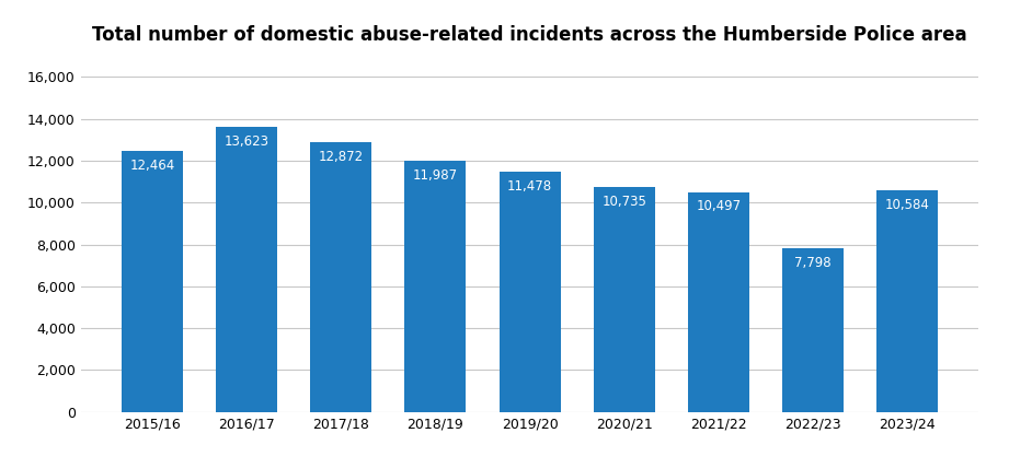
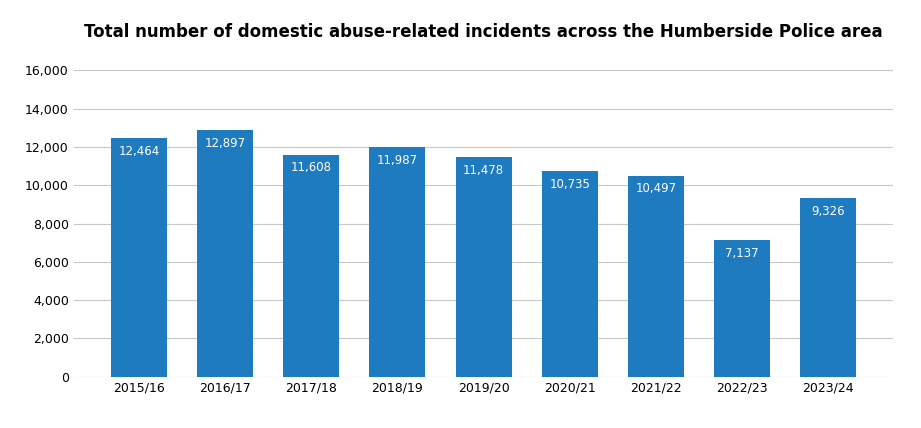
2016/17: 13,623 -> 12,897
2017/18: 12,872 -> 11,608
2022/23: 7,798 -> 7,137
2023/24: 10,584 -> 9,326
